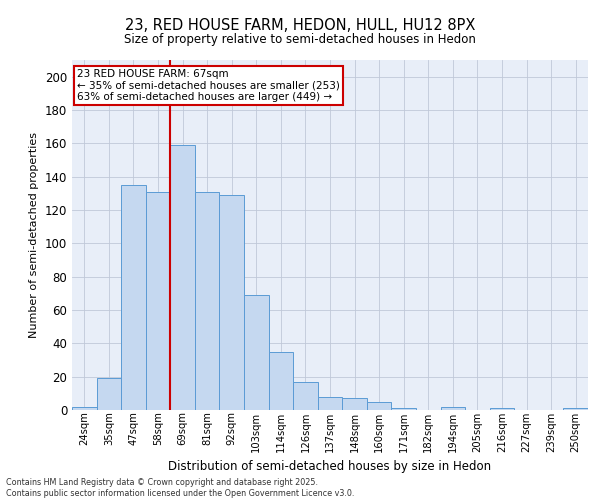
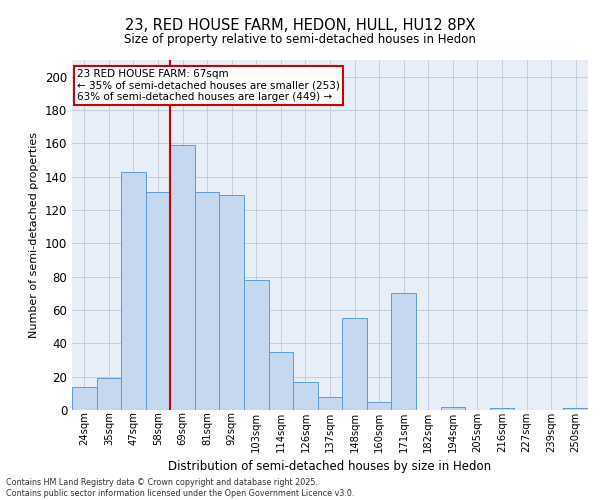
24sqm: 2 -> 14
47sqm: 135 -> 143
103sqm: 69 -> 78
148sqm: 7 -> 55
171sqm: 1 -> 70
